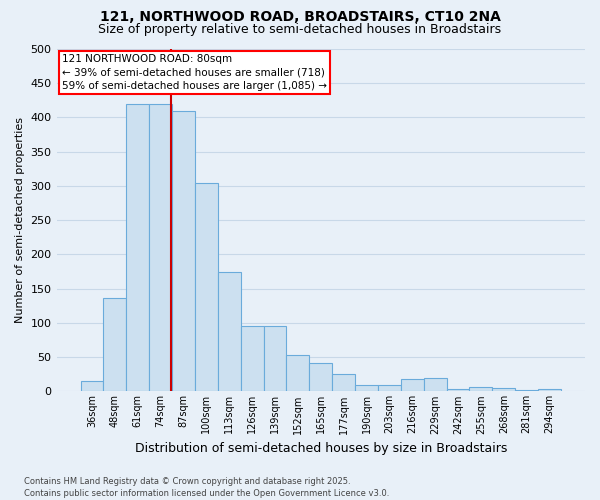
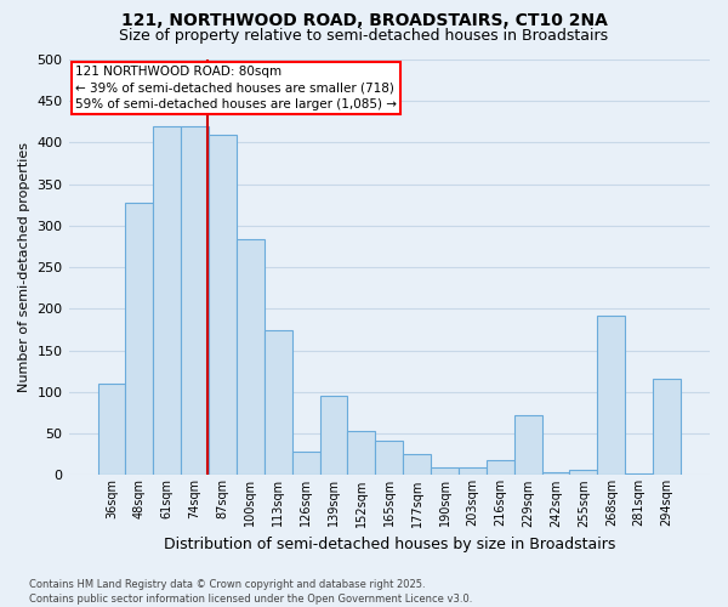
36sqm: 15 -> 110
48sqm: 137 -> 328
100sqm: 305 -> 284
126sqm: 95 -> 28
229sqm: 20 -> 72
268sqm: 5 -> 192
294sqm: 3 -> 116
